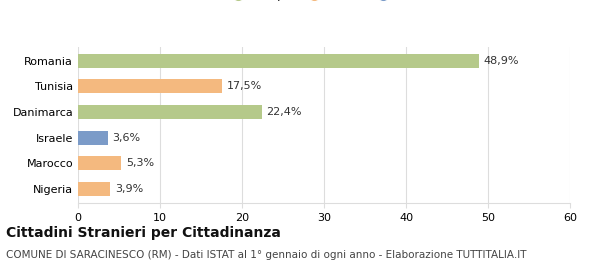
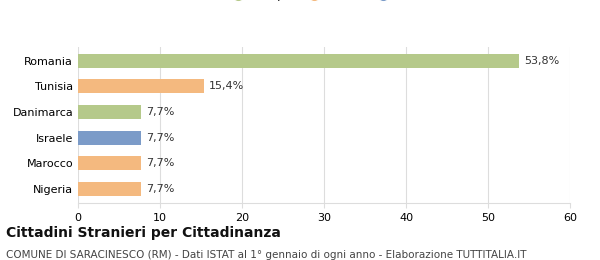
Romania: 48,9% -> 53,8%
Tunisia: 17,5% -> 15,4%
Danimarca: 22,4% -> 7,7%
Israele: 3,6% -> 7,7%
Marocco: 5,3% -> 7,7%
Nigeria: 3,9% -> 7,7%
